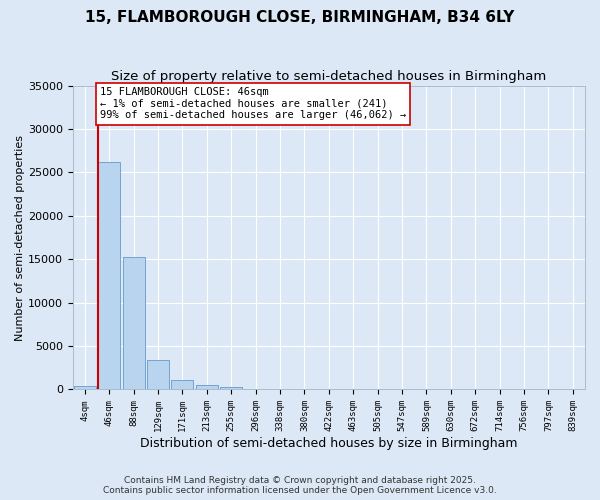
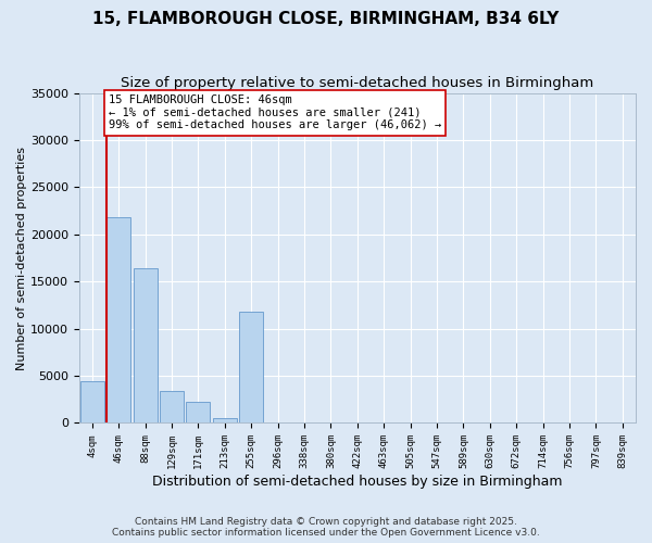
4sqm: 400 -> 4400
46sqm: 26200 -> 21800
88sqm: 15200 -> 16400
171sqm: 1100 -> 2200
255sqm: 300 -> 11800
